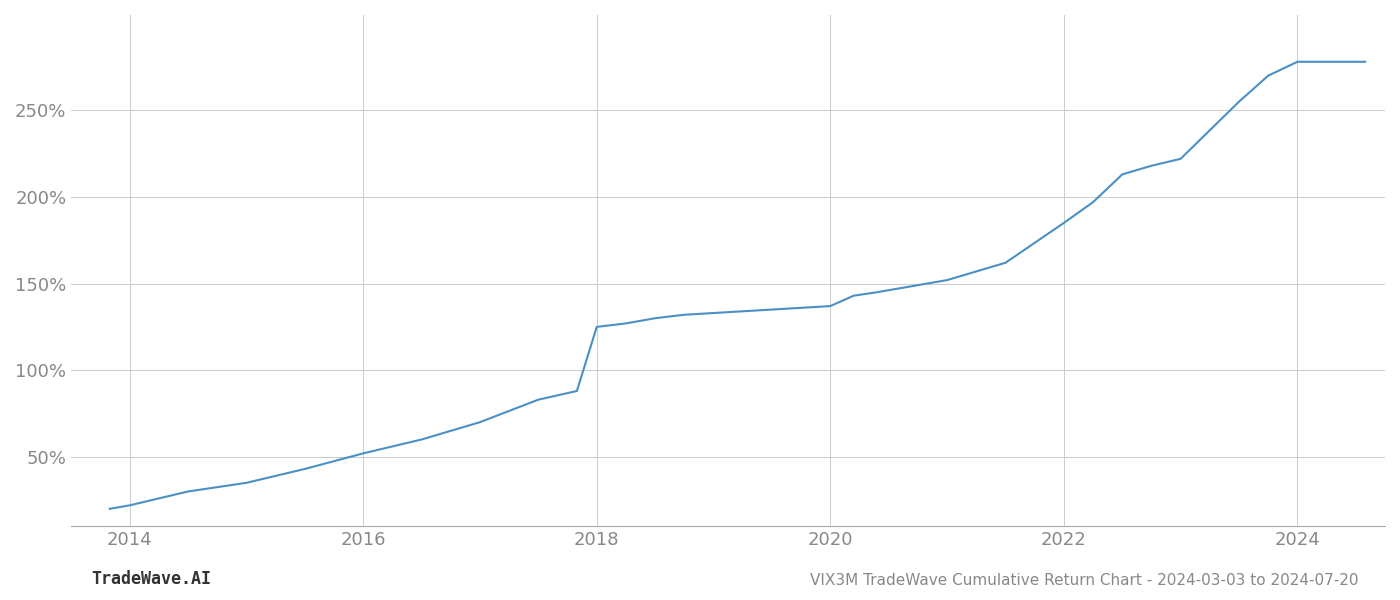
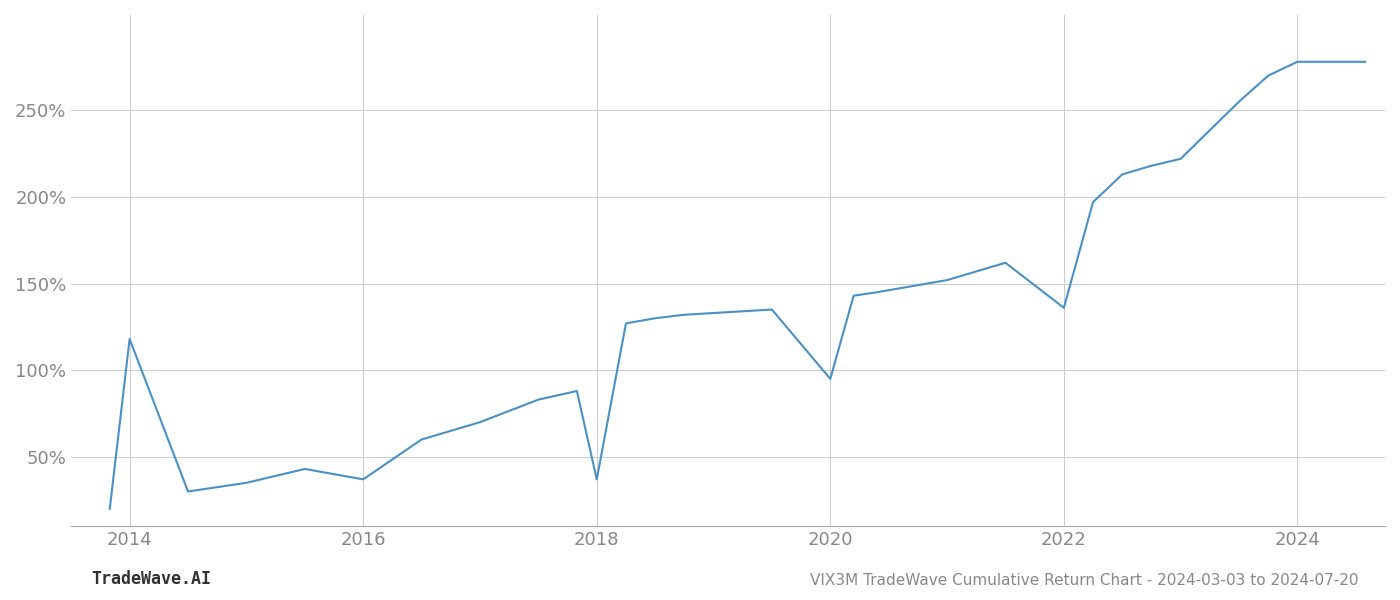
2014: 22% -> 118%
2016: 52% -> 37%
2018: 125% -> 37%
2020: 137% -> 95%
2022: 185% -> 136%
